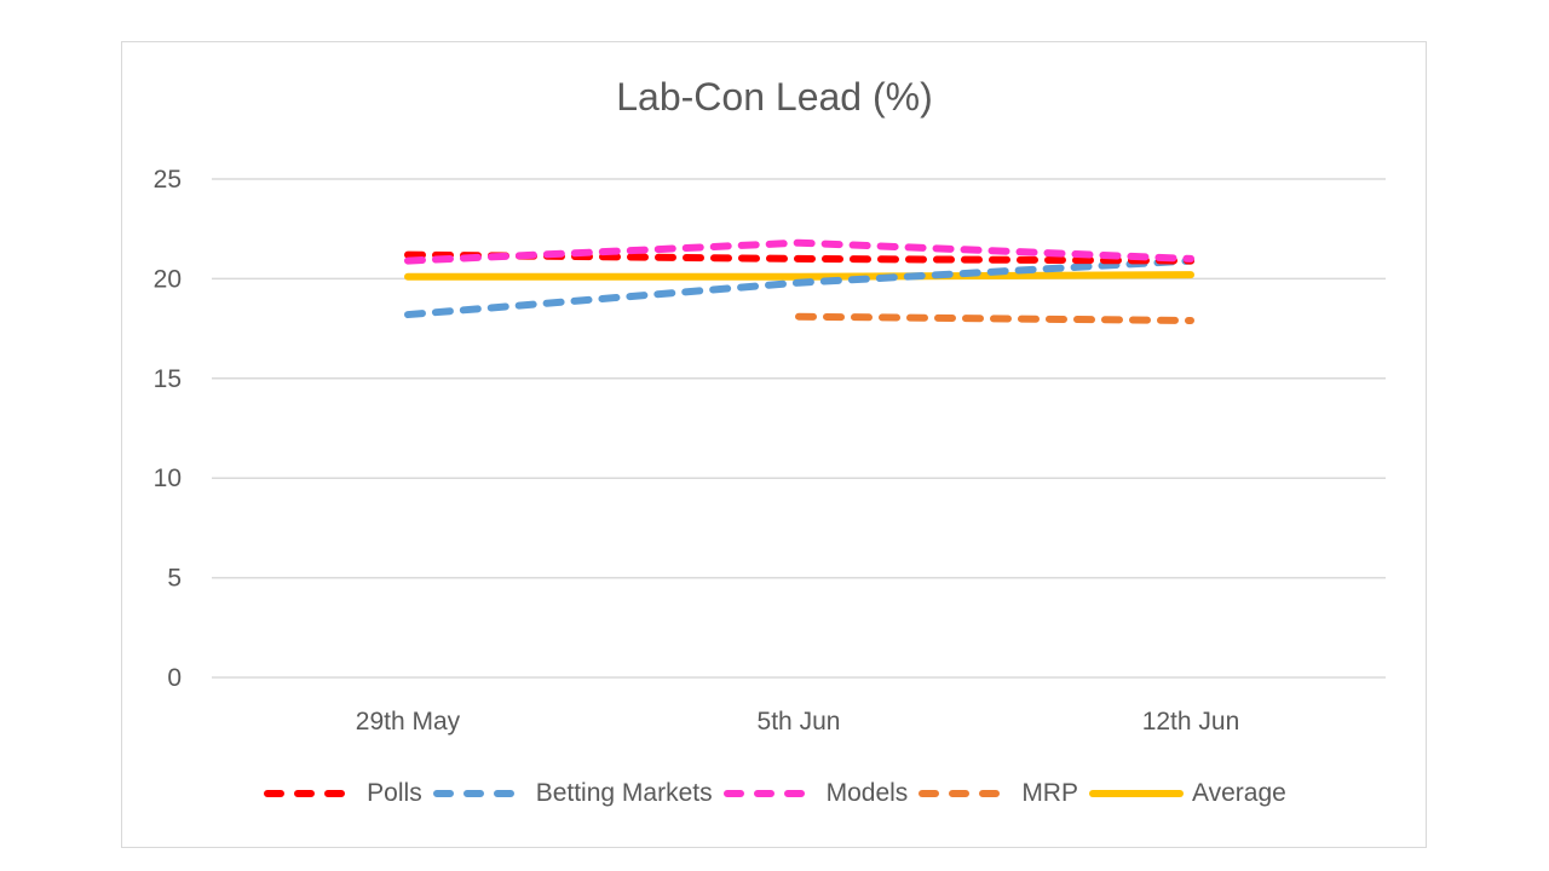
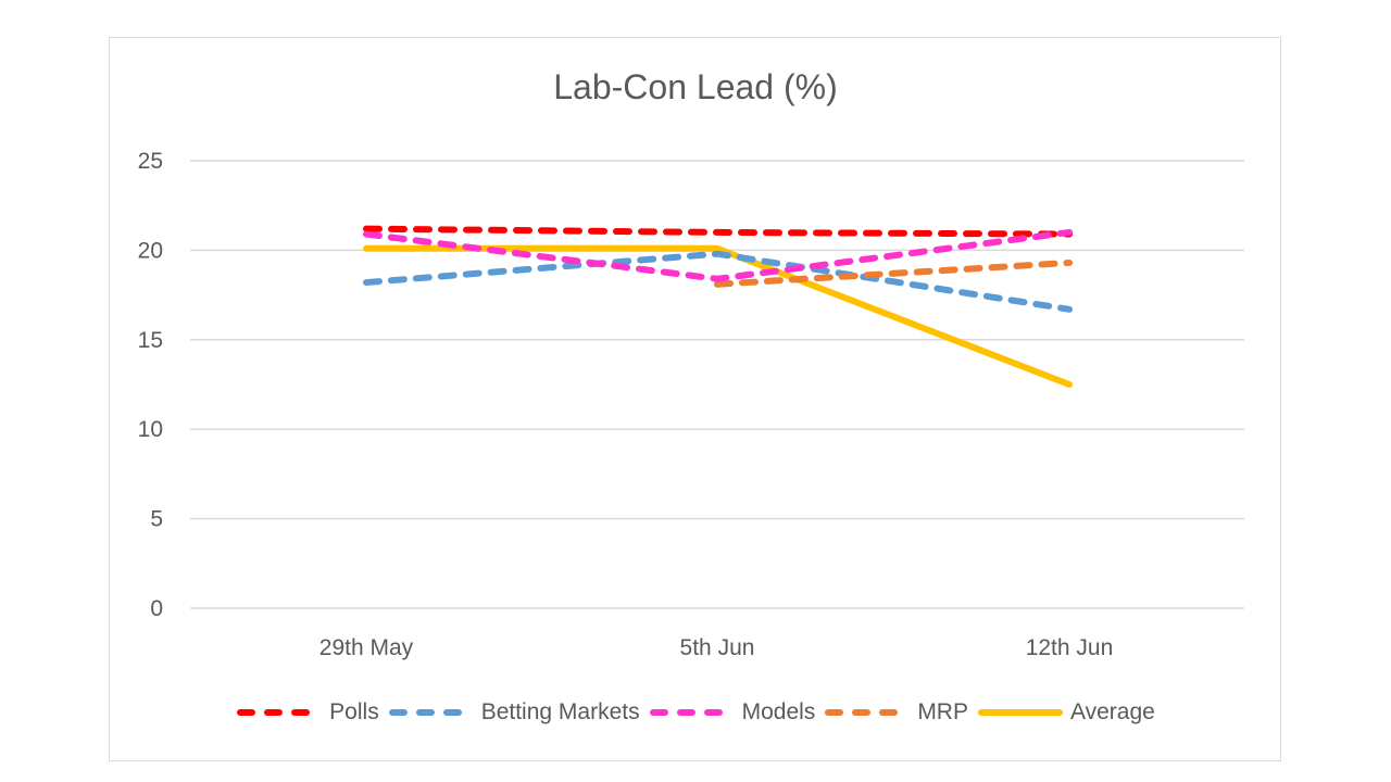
Models/5th Jun: 21.8 -> 18.4
Betting Markets/12th Jun: 20.9 -> 16.7
MRP/12th Jun: 17.9 -> 19.3
Average/12th Jun: 20.2 -> 12.5
